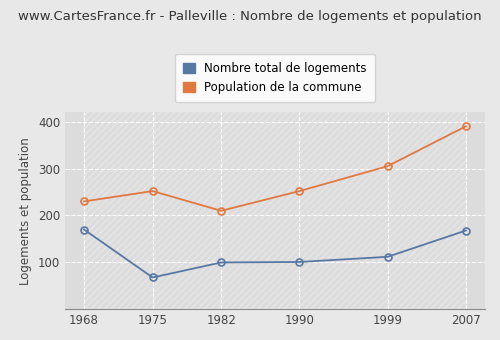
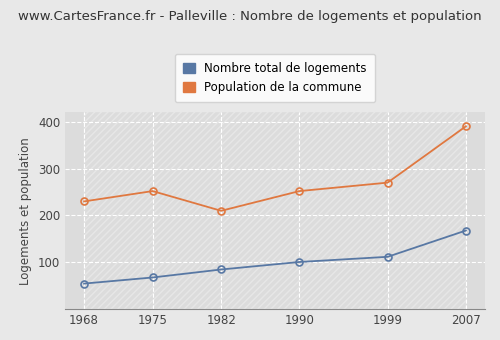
Nombre total de logements/1968: 170 -> 55
Nombre total de logements/1982: 100 -> 85
Population de la commune/1999: 305 -> 270
